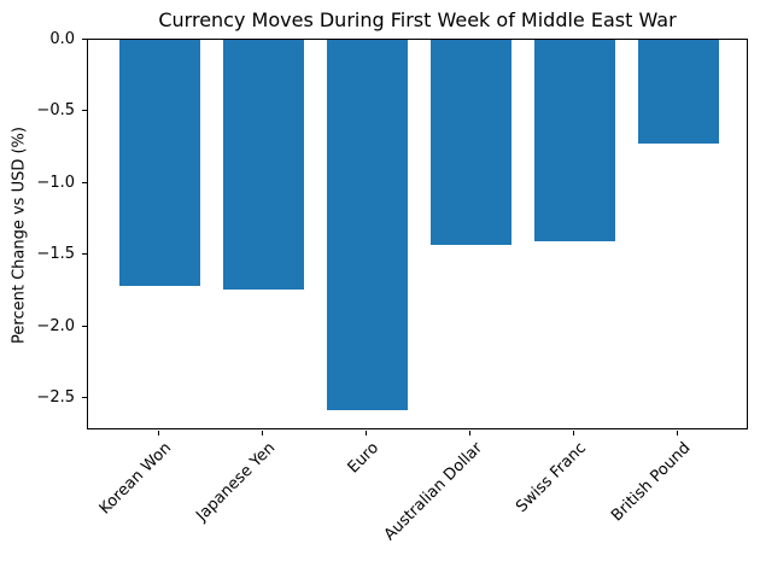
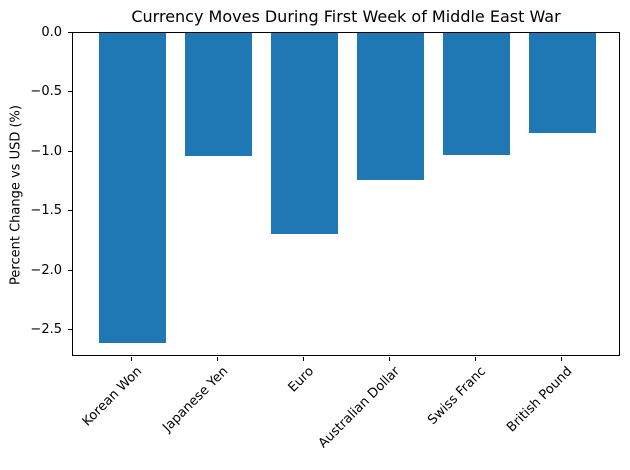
Korean Won: -1.71 -> -2.60
Japanese Yen: -1.74 -> -1.03
Euro: -2.58 -> -1.69
Australian Dollar: -1.43 -> -1.23
Swiss Franc: -1.40 -> -1.02
British Pound: -0.72 -> -0.84
